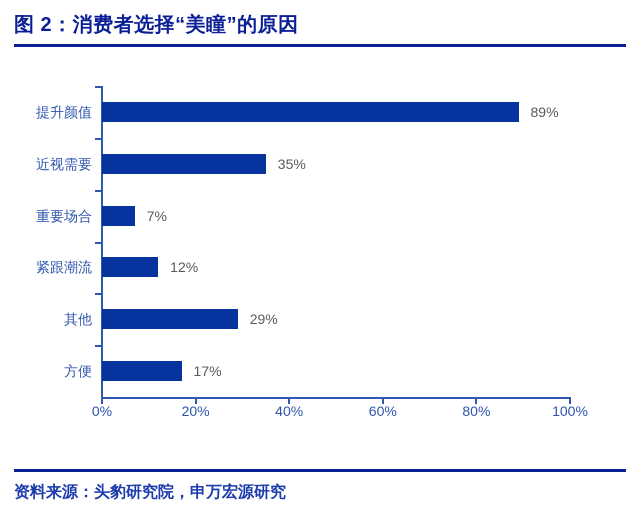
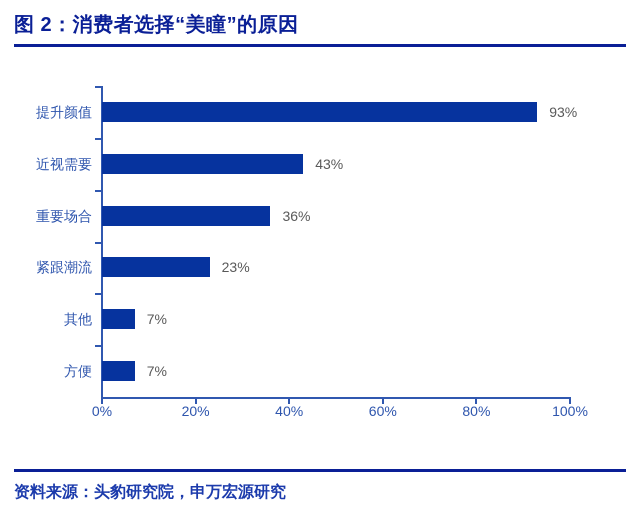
提升颜值: 89% -> 93%
近视需要: 35% -> 43%
重要场合: 7% -> 36%
紧跟潮流: 12% -> 23%
其他: 29% -> 7%
方便: 17% -> 7%
